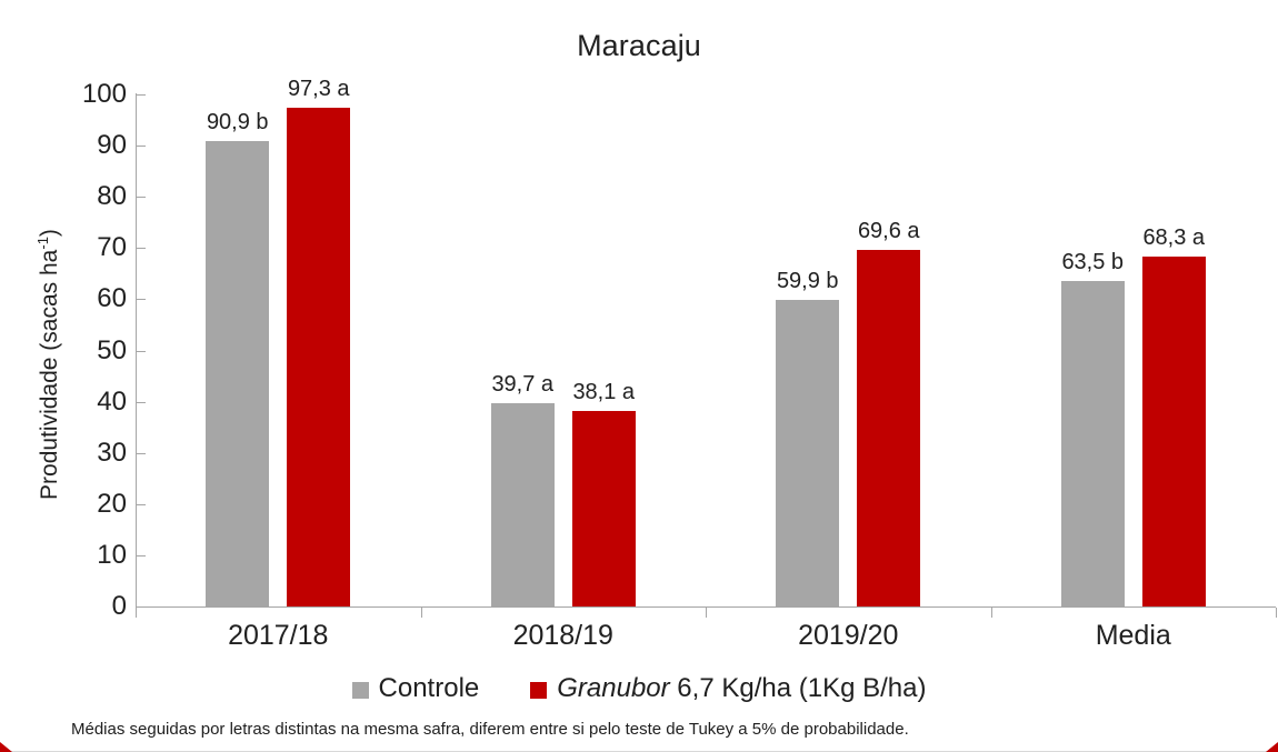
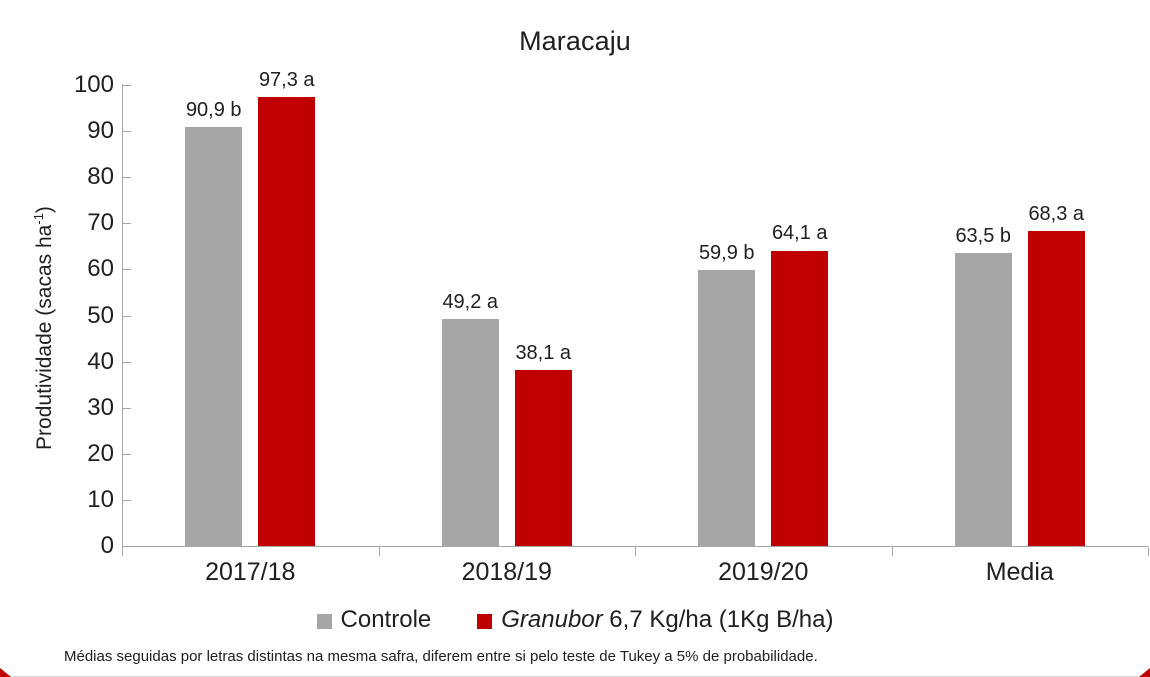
Controle/2018/19: 39,7 -> 49,2
Granubor 6,7 Kg/ha (1Kg B/ha)/2019/20: 69,6 -> 64,1
